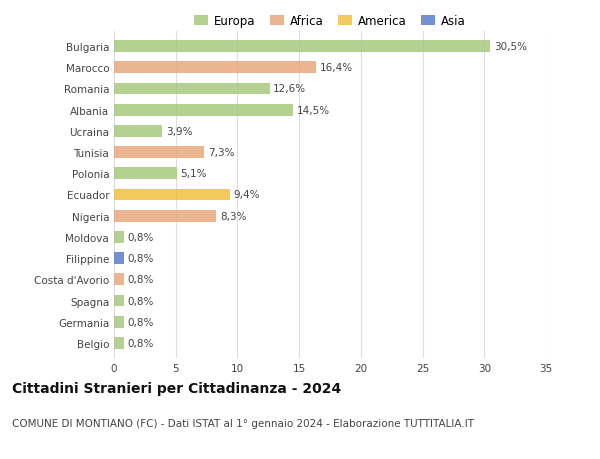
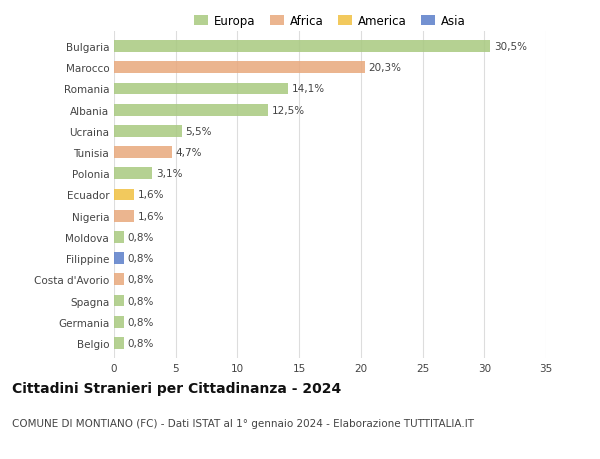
Marocco: 16,4% -> 20,3%
Romania: 12,6% -> 14,1%
Albania: 14,5% -> 12,5%
Ucraina: 3,9% -> 5,5%
Tunisia: 7,3% -> 4,7%
Polonia: 5,1% -> 3,1%
Ecuador: 9,4% -> 1,6%
Nigeria: 8,3% -> 1,6%
